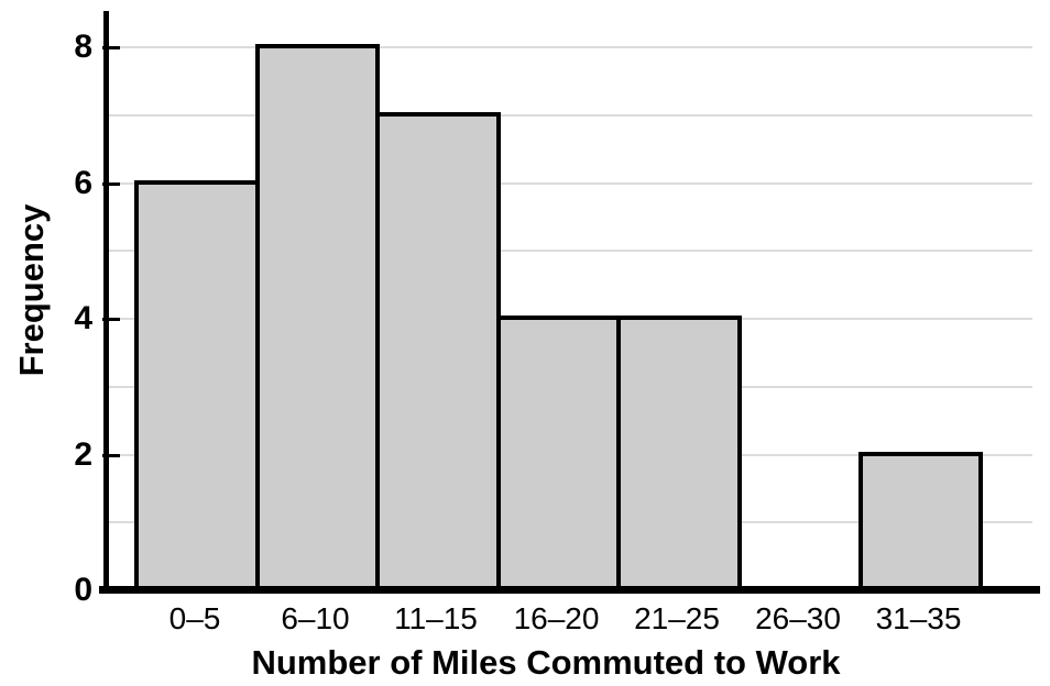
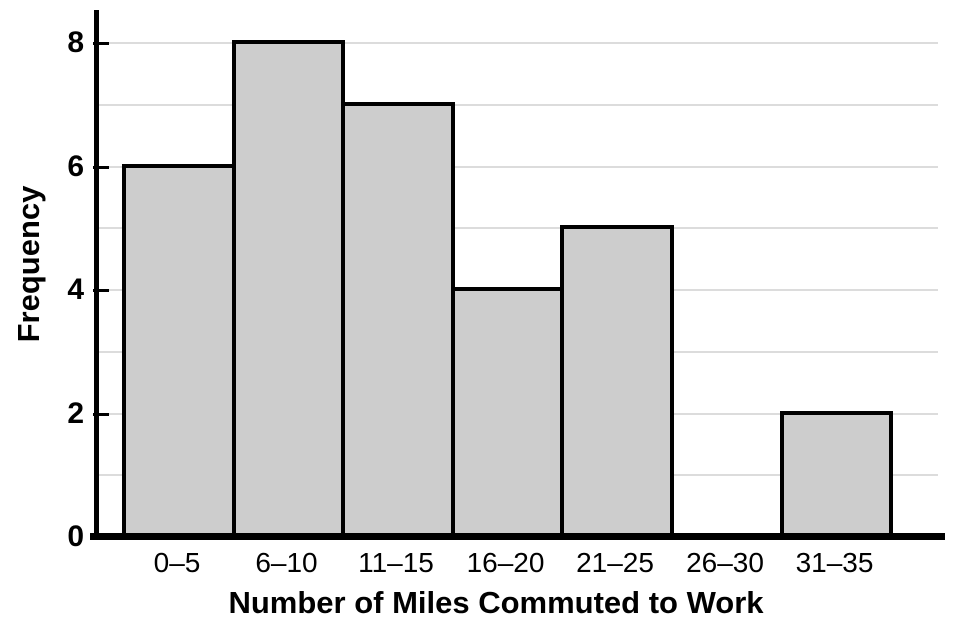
21–25: 4 -> 5
